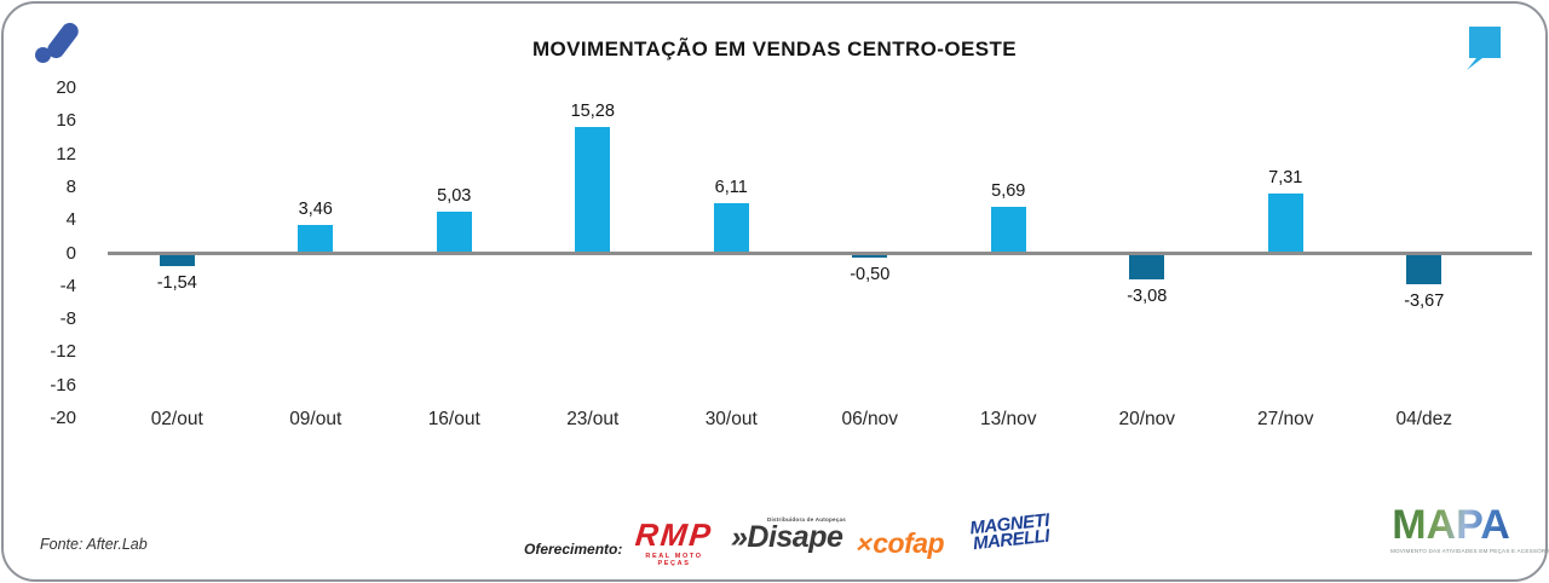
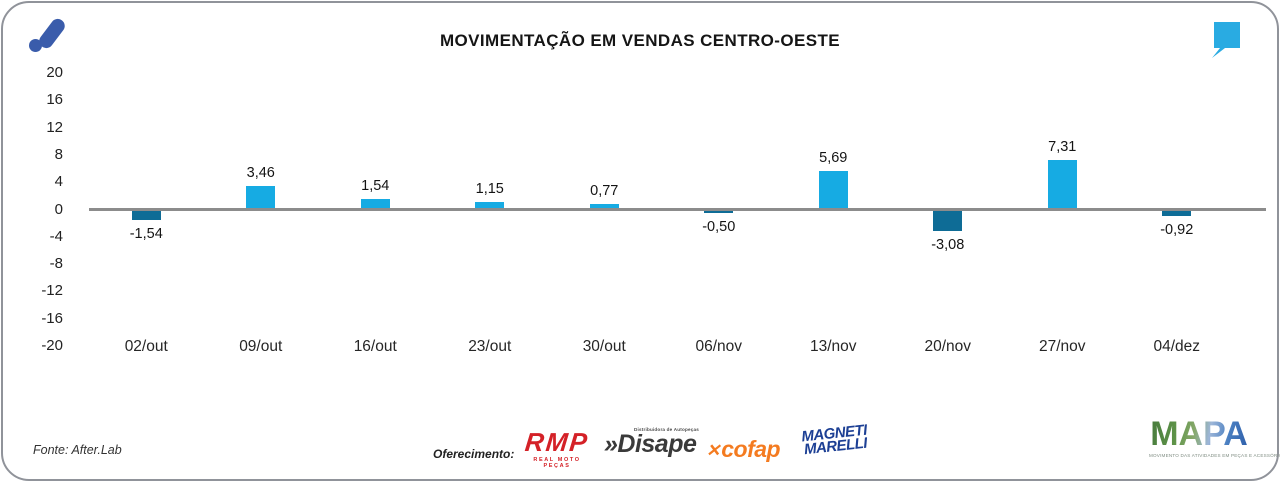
16/out: 5,03 -> 1,54
23/out: 15,28 -> 1,15
30/out: 6,11 -> 0,77
04/dez: -3,67 -> -0,92
